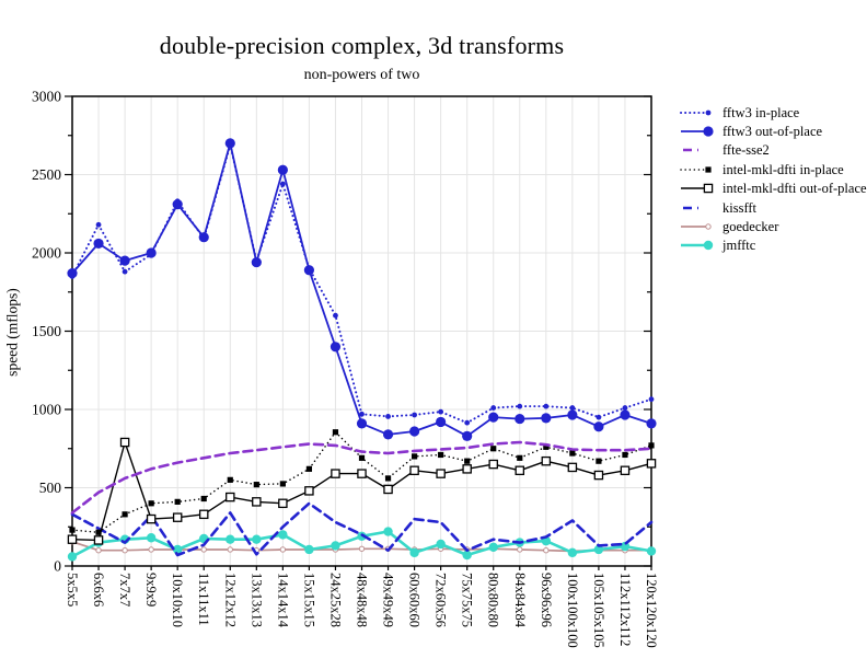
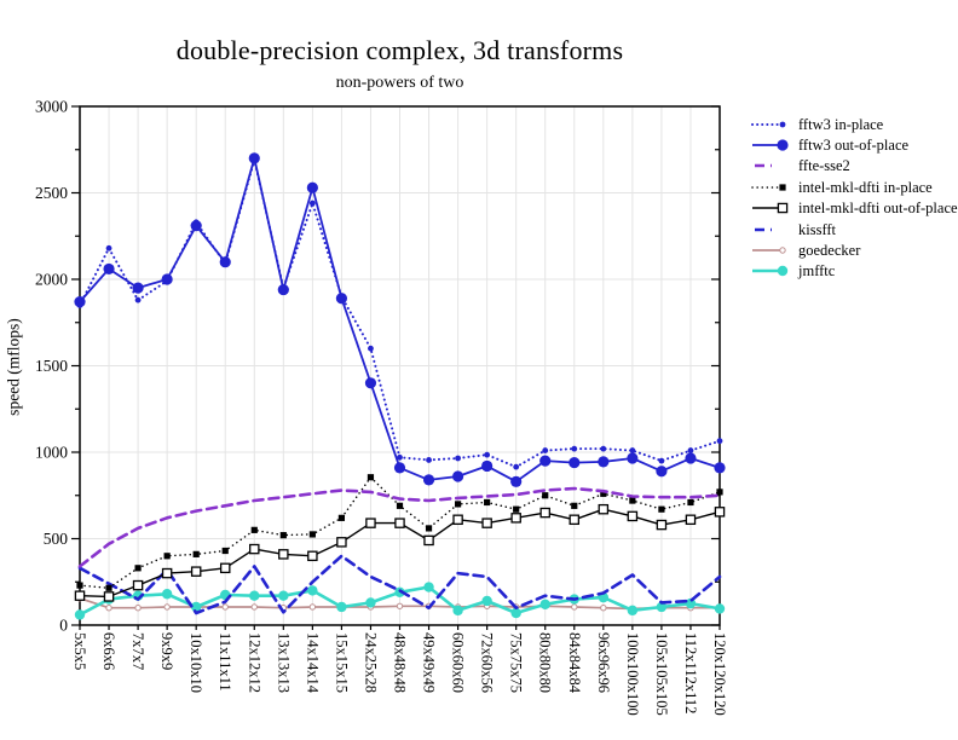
intel-mkl-dfti out-of-place/7x7x7: 790 -> 230
